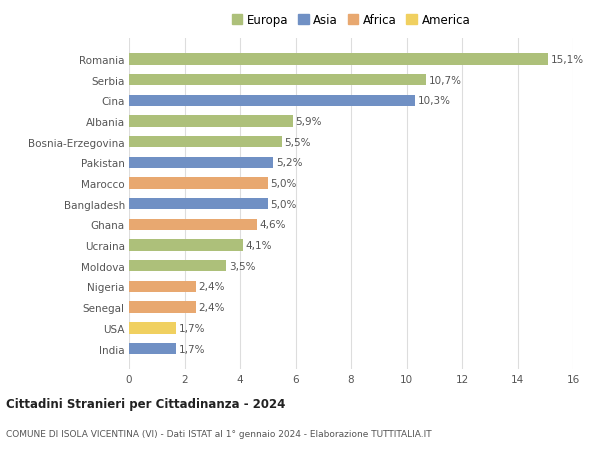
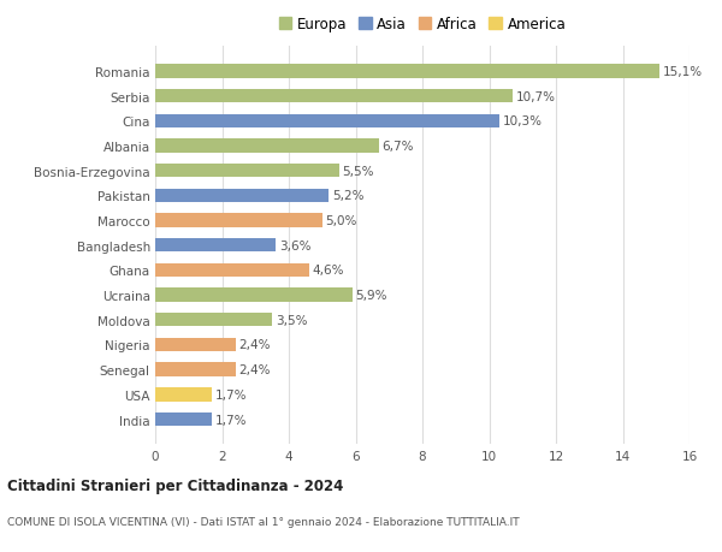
Albania: 5,9% -> 6,7%
Bangladesh: 5,0% -> 3,6%
Ucraina: 4,1% -> 5,9%
